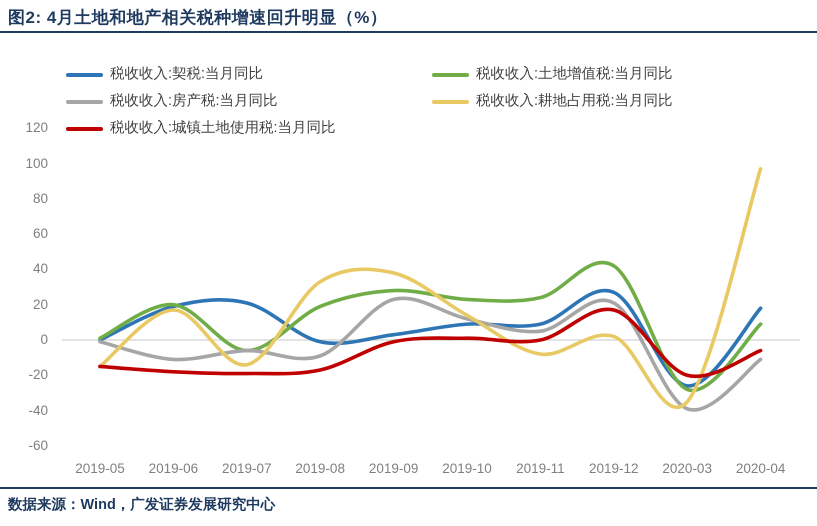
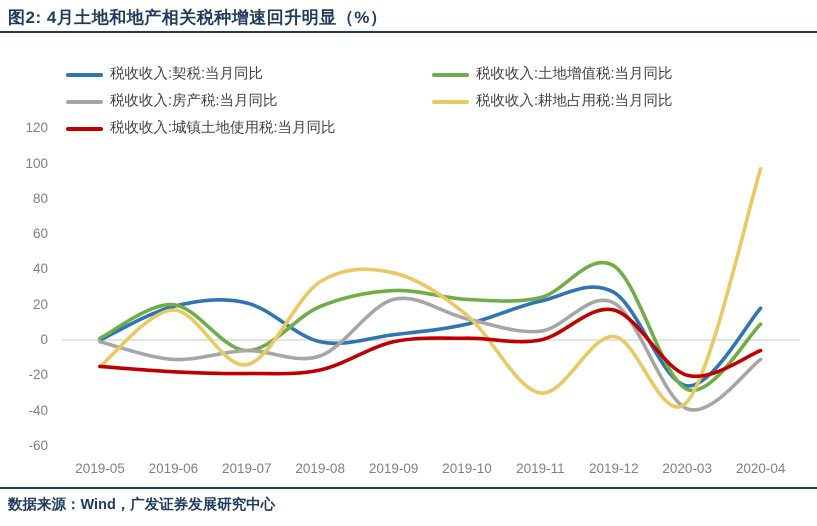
税收收入:契税:当月同比/2019-11: 9 -> 22
税收收入:耕地占用税:当月同比/2019-11: -8 -> -30
